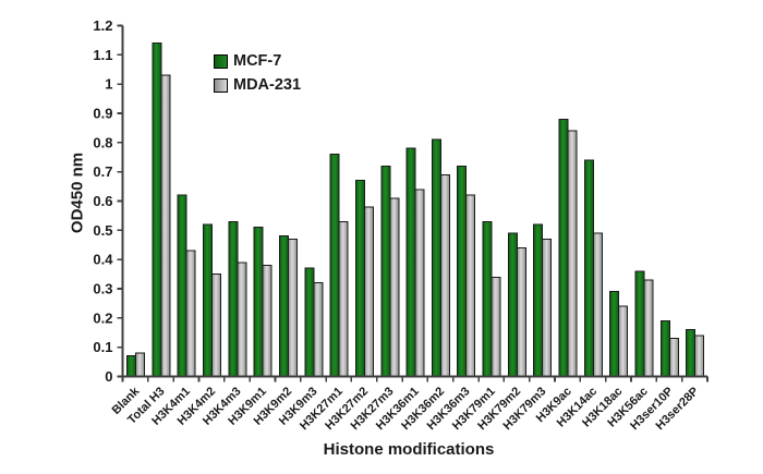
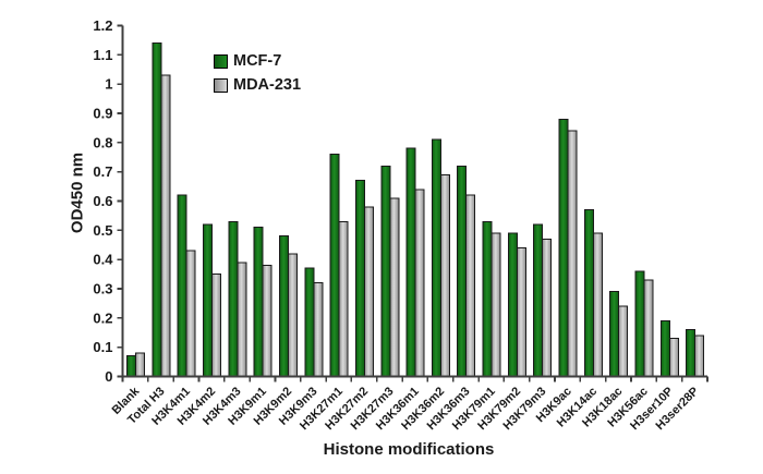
MDA-231/H3K9m2: 0.47 -> 0.42
MDA-231/H3K79m1: 0.34 -> 0.49
MCF-7/H3K14ac: 0.74 -> 0.57
